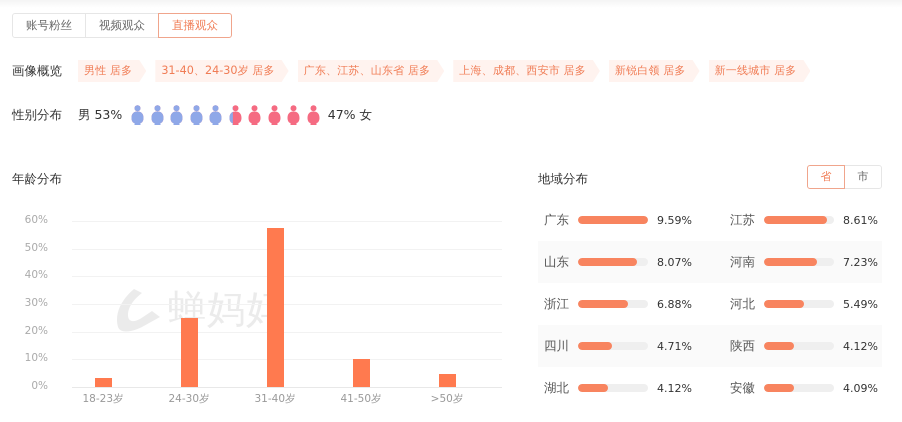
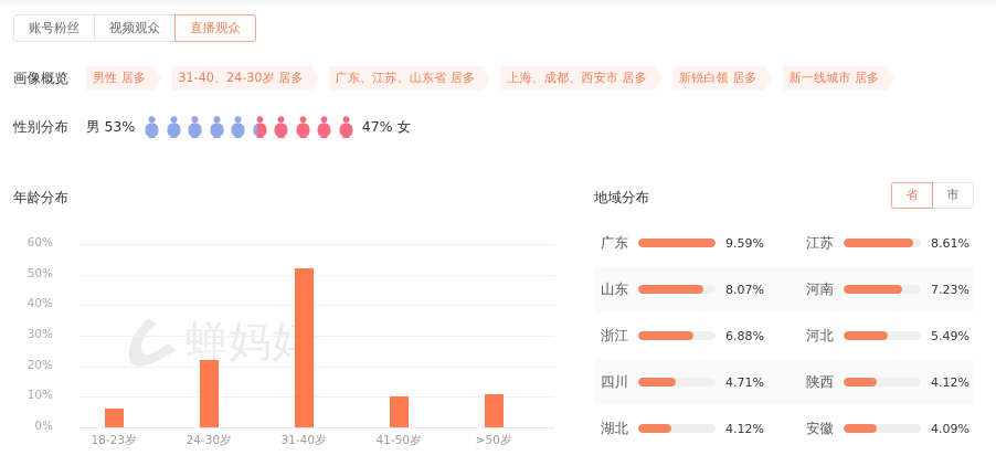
18-23岁: 3% -> 6%
24-30岁: 25% -> 22%
31-40岁: 57% -> 52%
>50岁: 5% -> 11%
